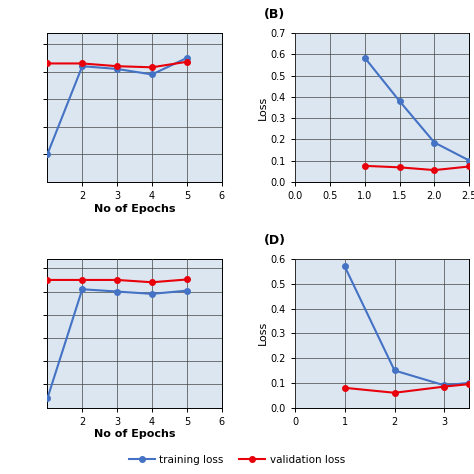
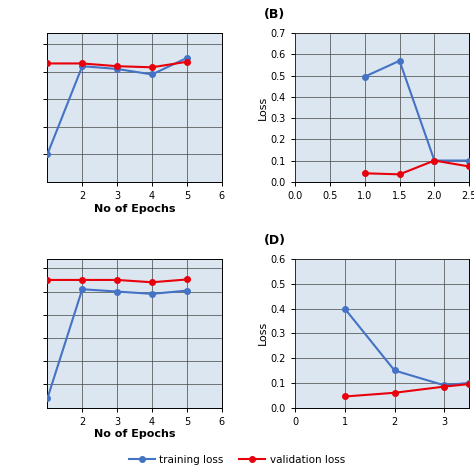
training loss/1.0: 0.585 -> 0.495
validation loss/1.0: 0.075 -> 0.040
training loss/1.5: 0.380 -> 0.570
validation loss/1.5: 0.068 -> 0.035
training loss/2.0: 0.185 -> 0.100
validation loss/2.0: 0.055 -> 0.100
training loss/1: 0.57 -> 0.40
validation loss/1: 0.080 -> 0.045
